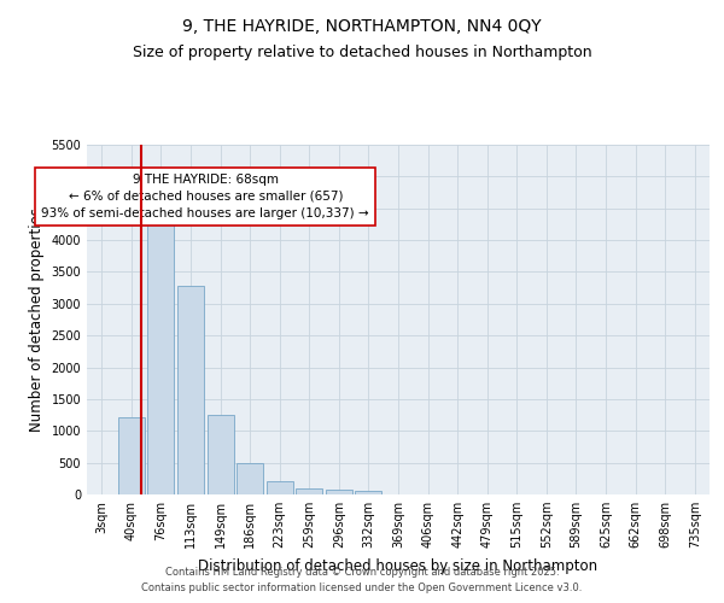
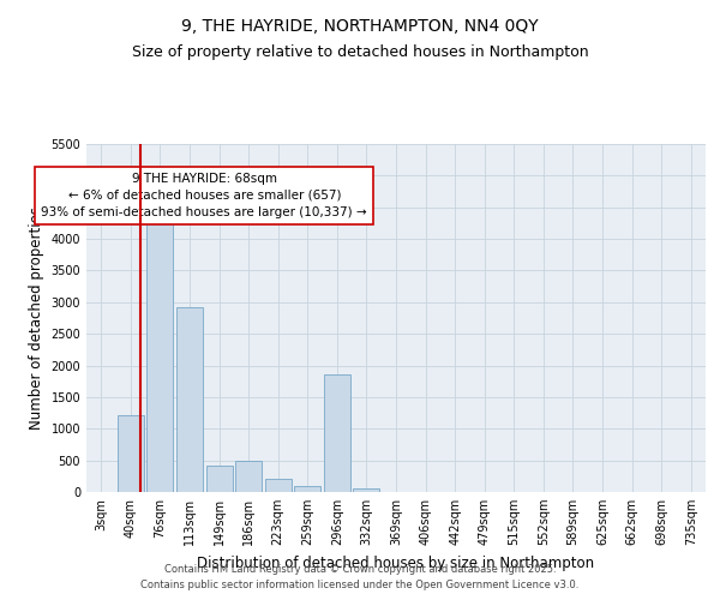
113sqm: 3280 -> 2920
149sqm: 1250 -> 420
296sqm: 80 -> 1860
